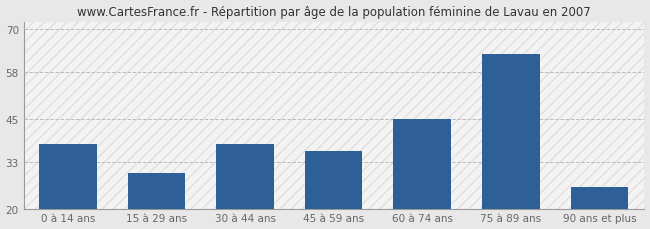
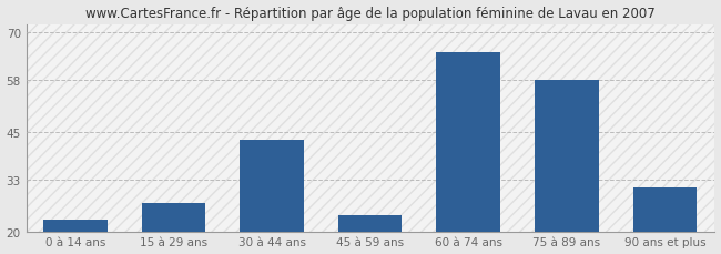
0 à 14 ans: 38 -> 23
15 à 29 ans: 30 -> 27
30 à 44 ans: 38 -> 43
45 à 59 ans: 36 -> 24
60 à 74 ans: 45 -> 65
75 à 89 ans: 63 -> 58
90 ans et plus: 26 -> 31
